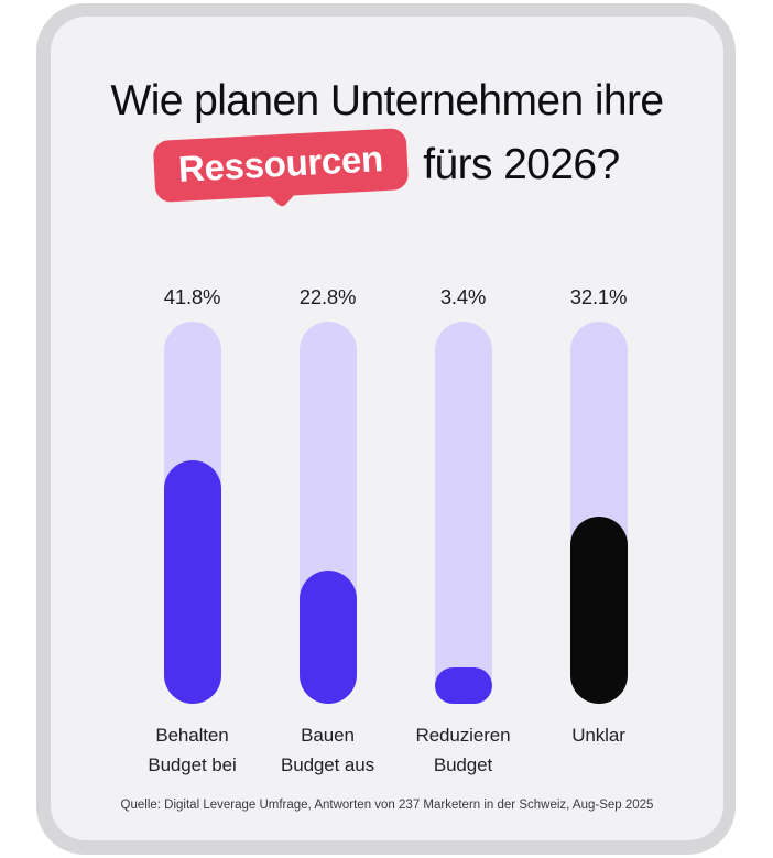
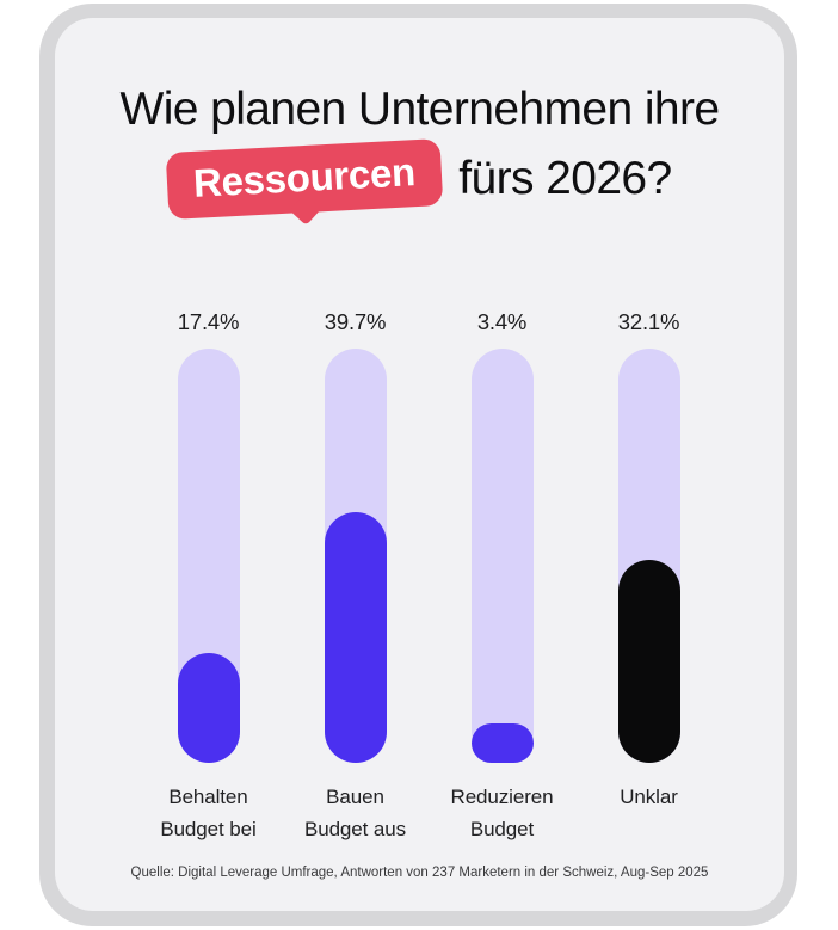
Behalten Budget bei: 41.8% -> 17.4%
Bauen Budget aus: 22.8% -> 39.7%
